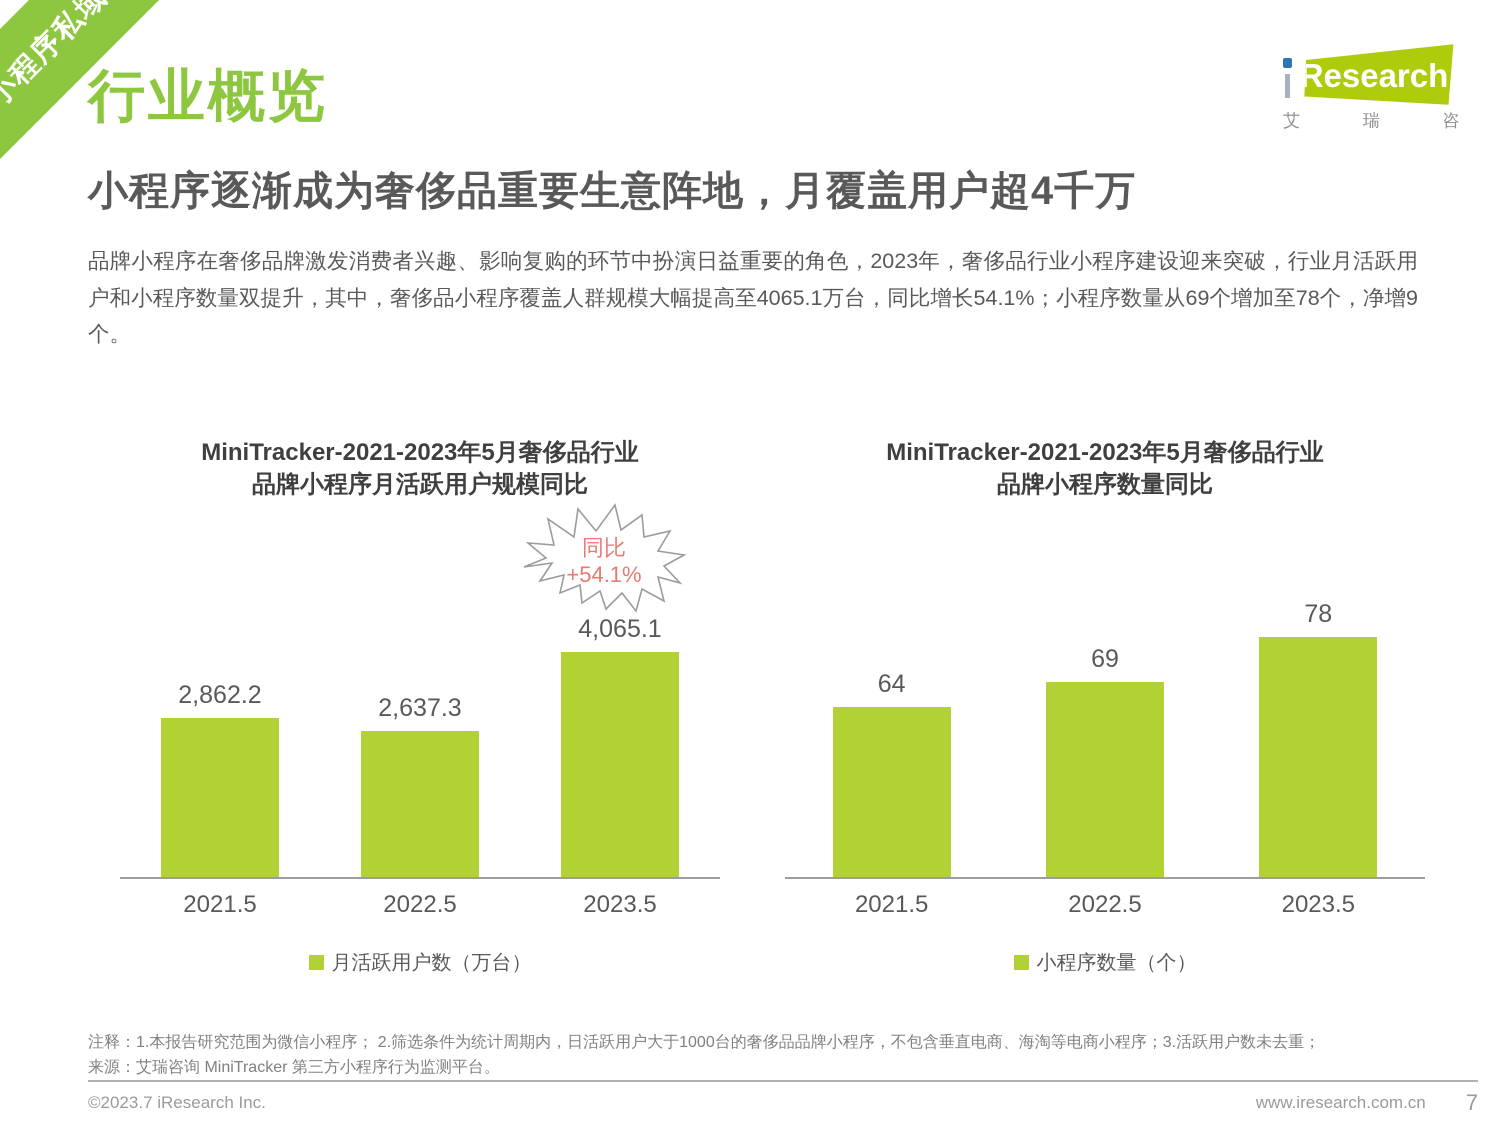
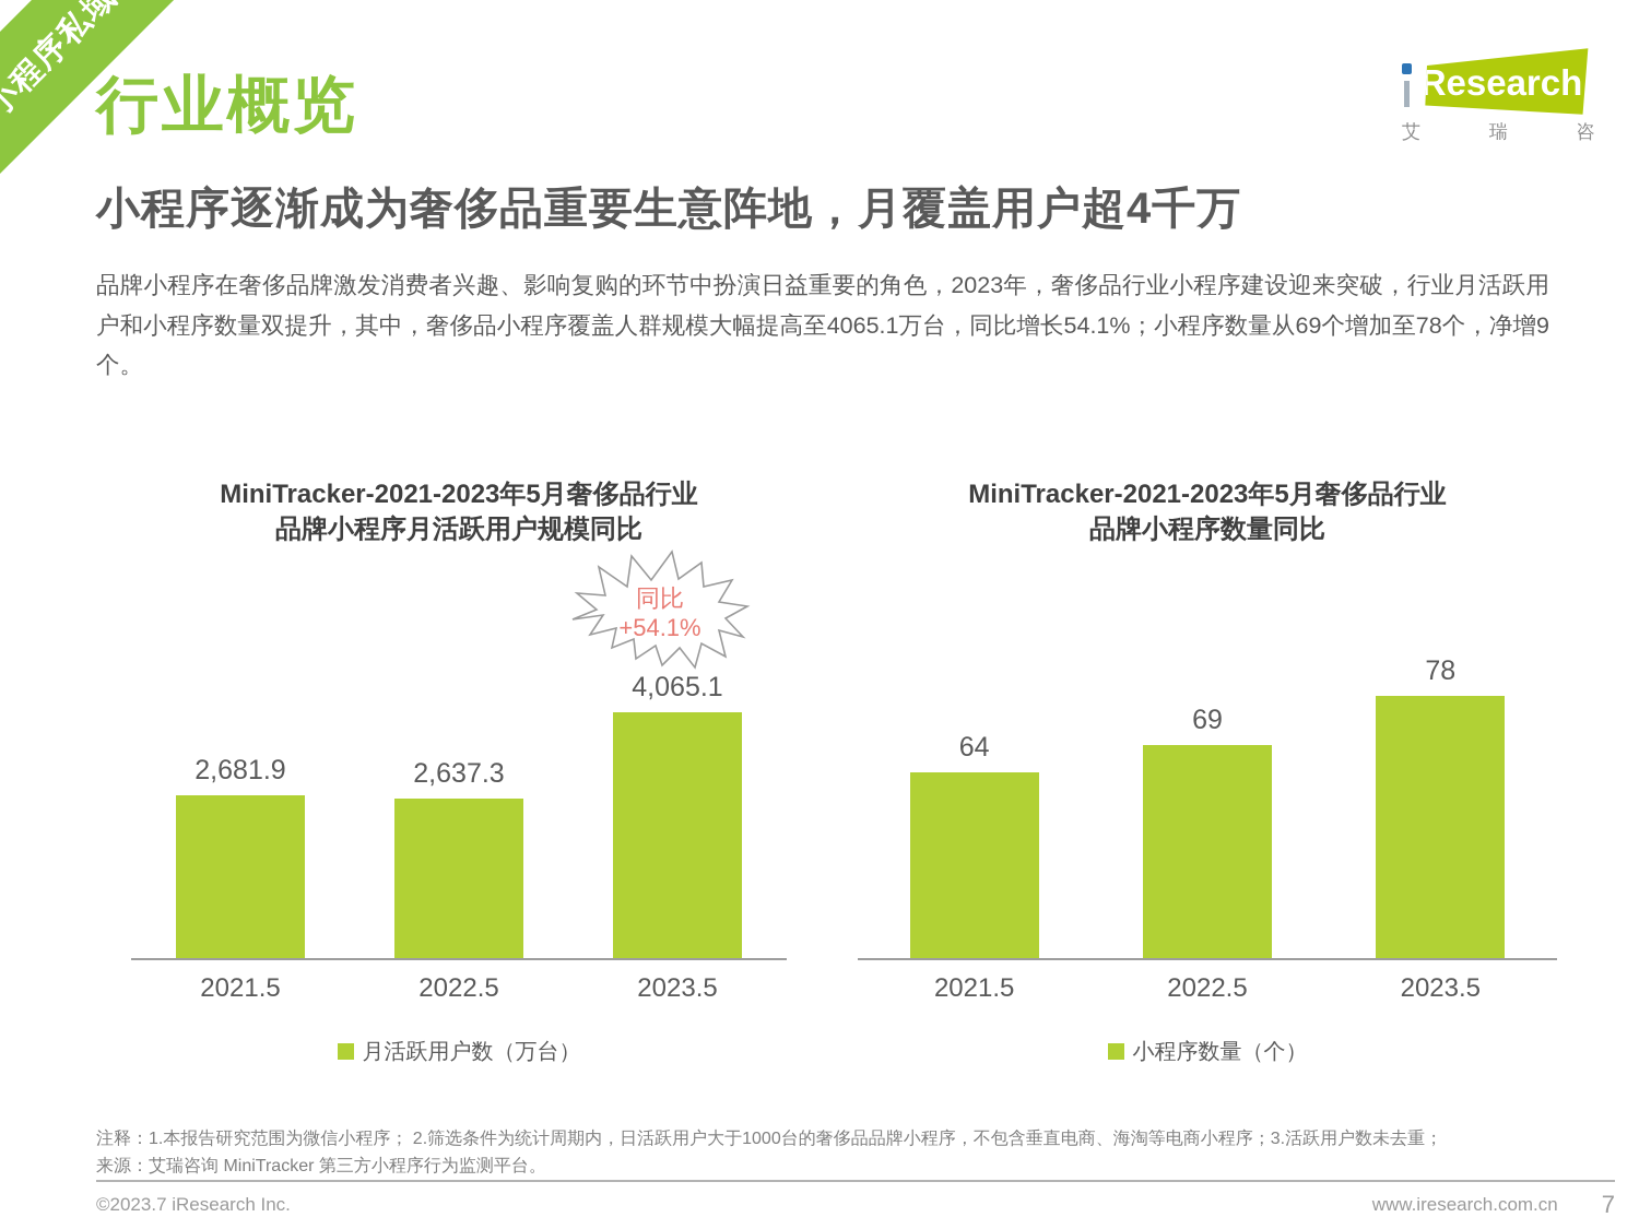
MiniTracker-2021-2023年5月奢侈品行业 品牌小程序月活跃用户规模同比/2021.5: 2,862.2 -> 2,681.9
